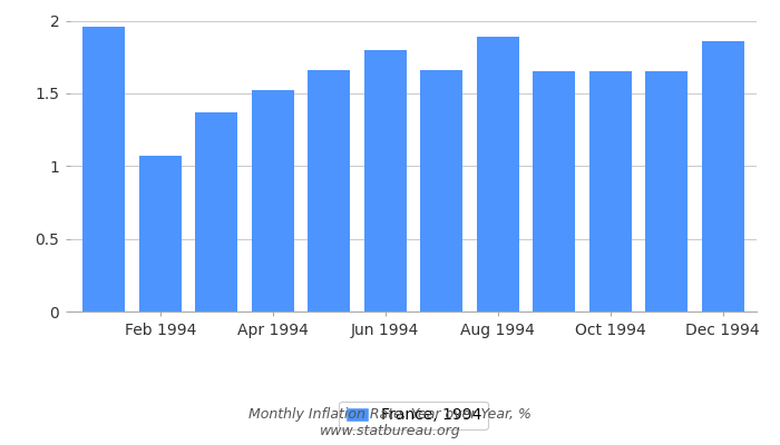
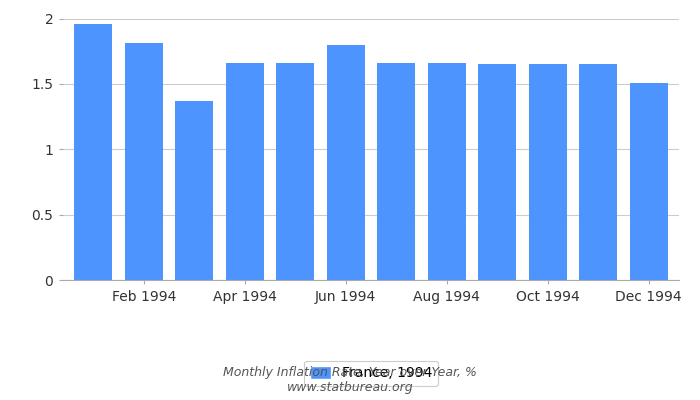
Feb 1994: 1.07 -> 1.81
Apr 1994: 1.52 -> 1.66
Aug 1994: 1.89 -> 1.66
Dec 1994: 1.86 -> 1.51
